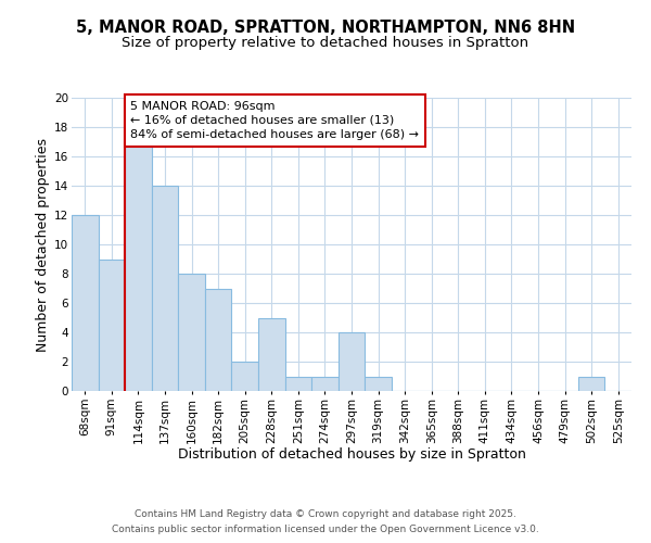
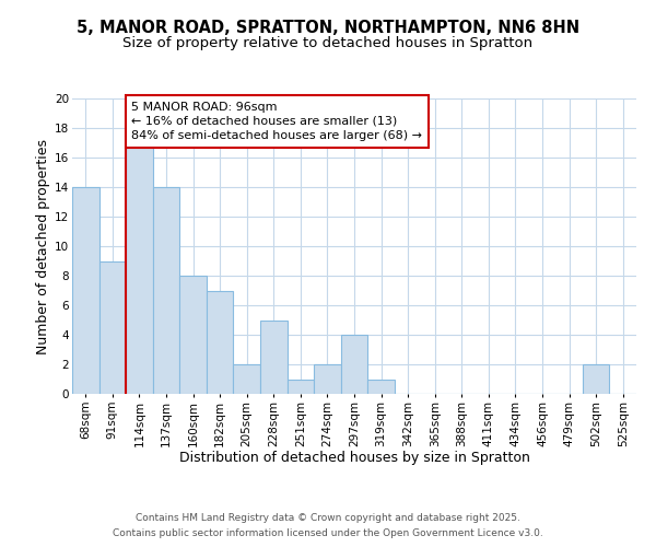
68sqm: 12 -> 14
274sqm: 1 -> 2
502sqm: 1 -> 2
